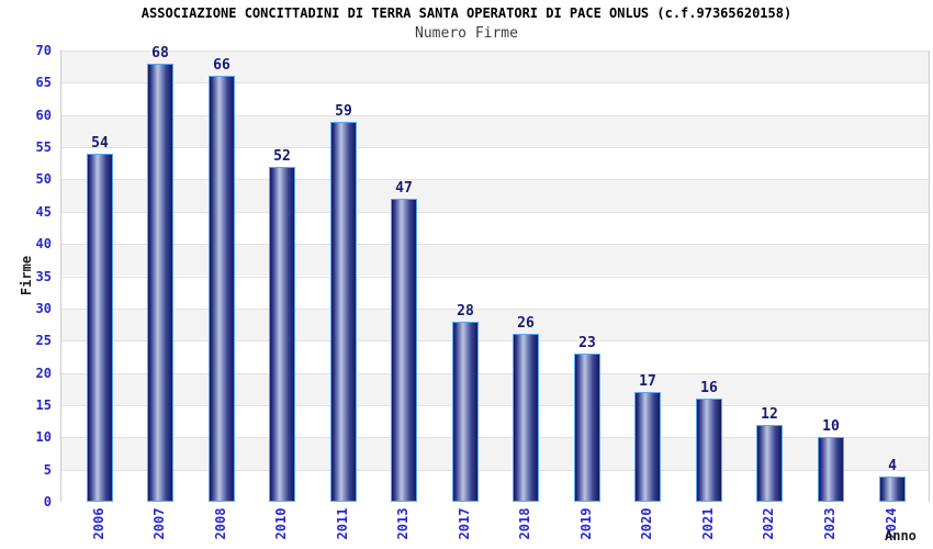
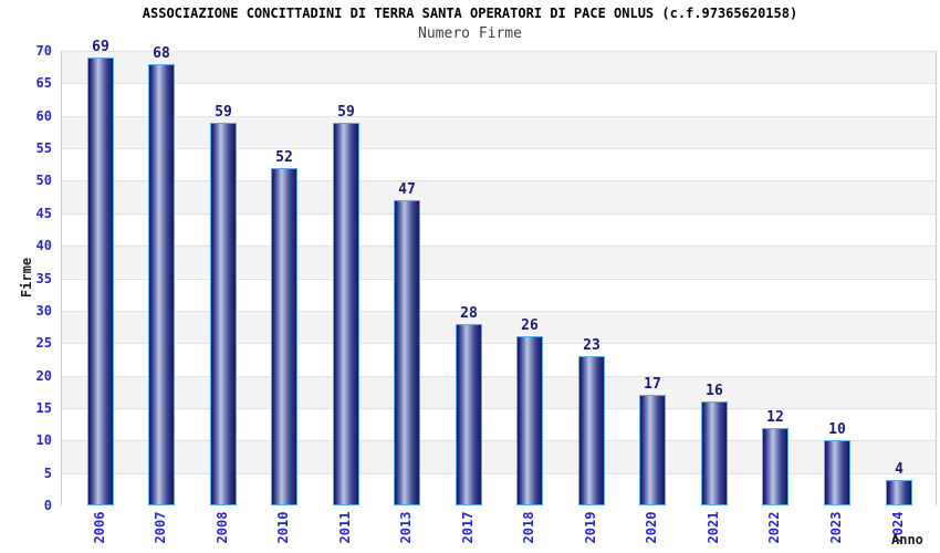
2006: 54 -> 69
2008: 66 -> 59
